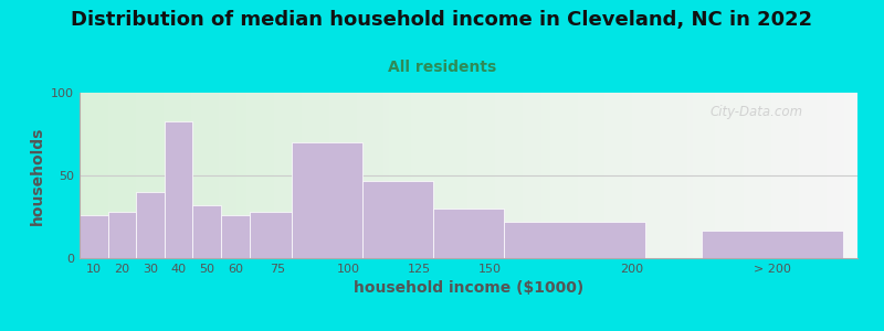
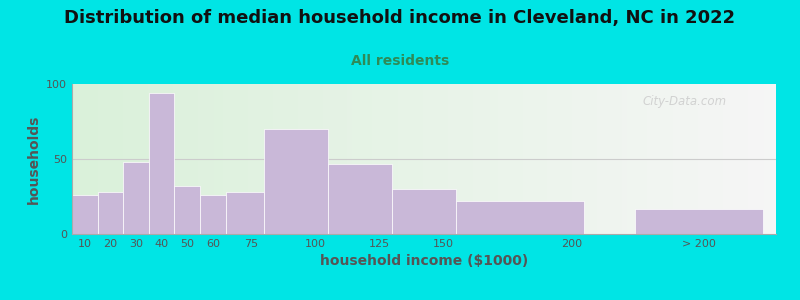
30: 40 -> 48
40: 83 -> 94
